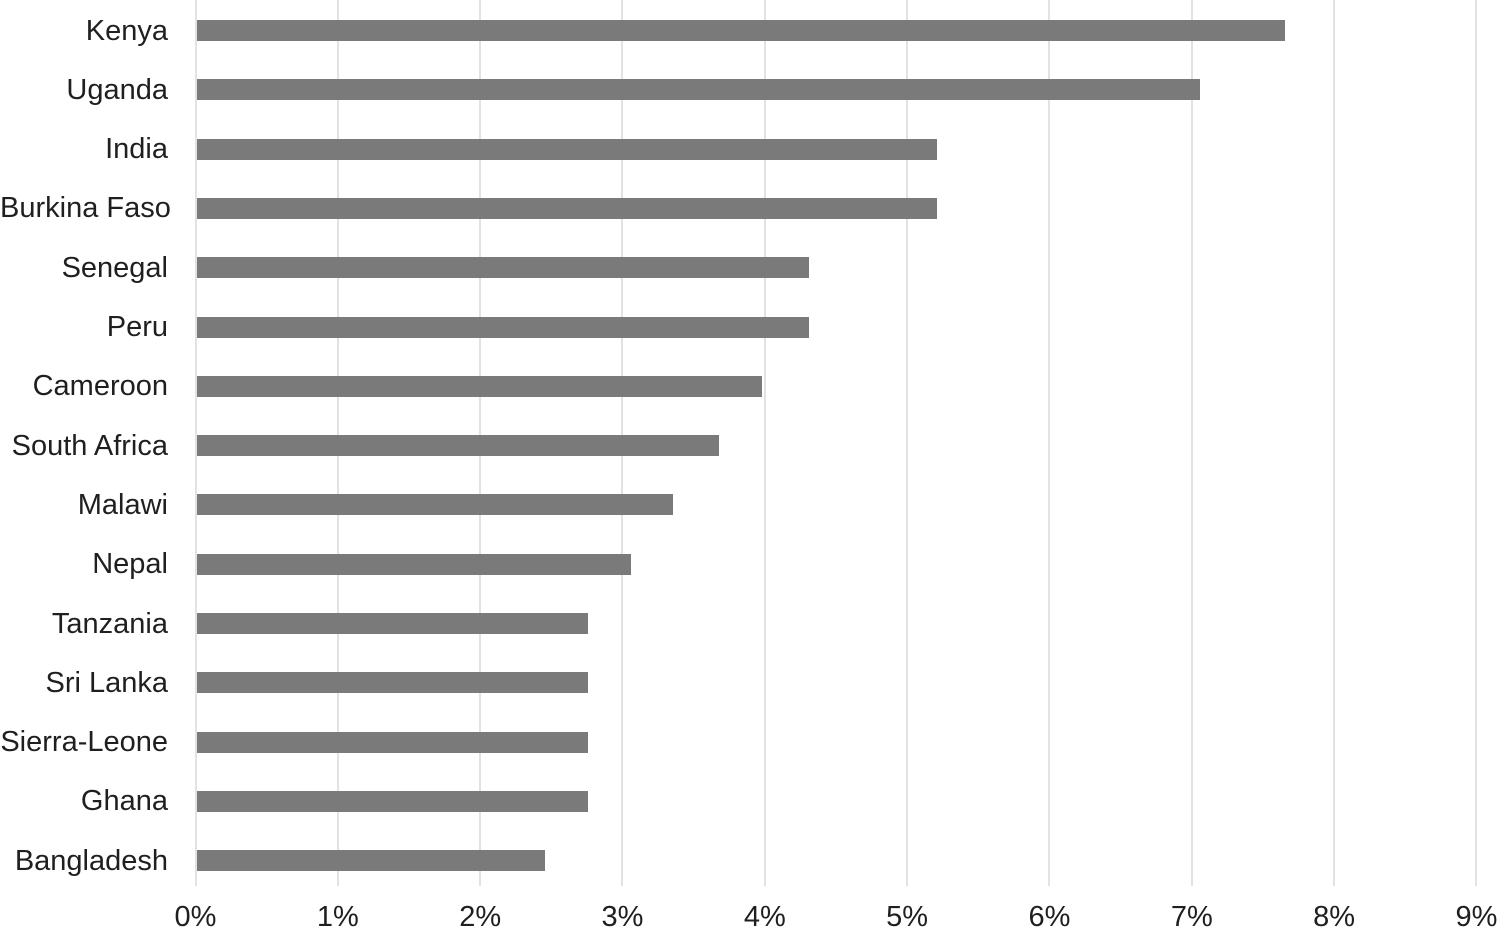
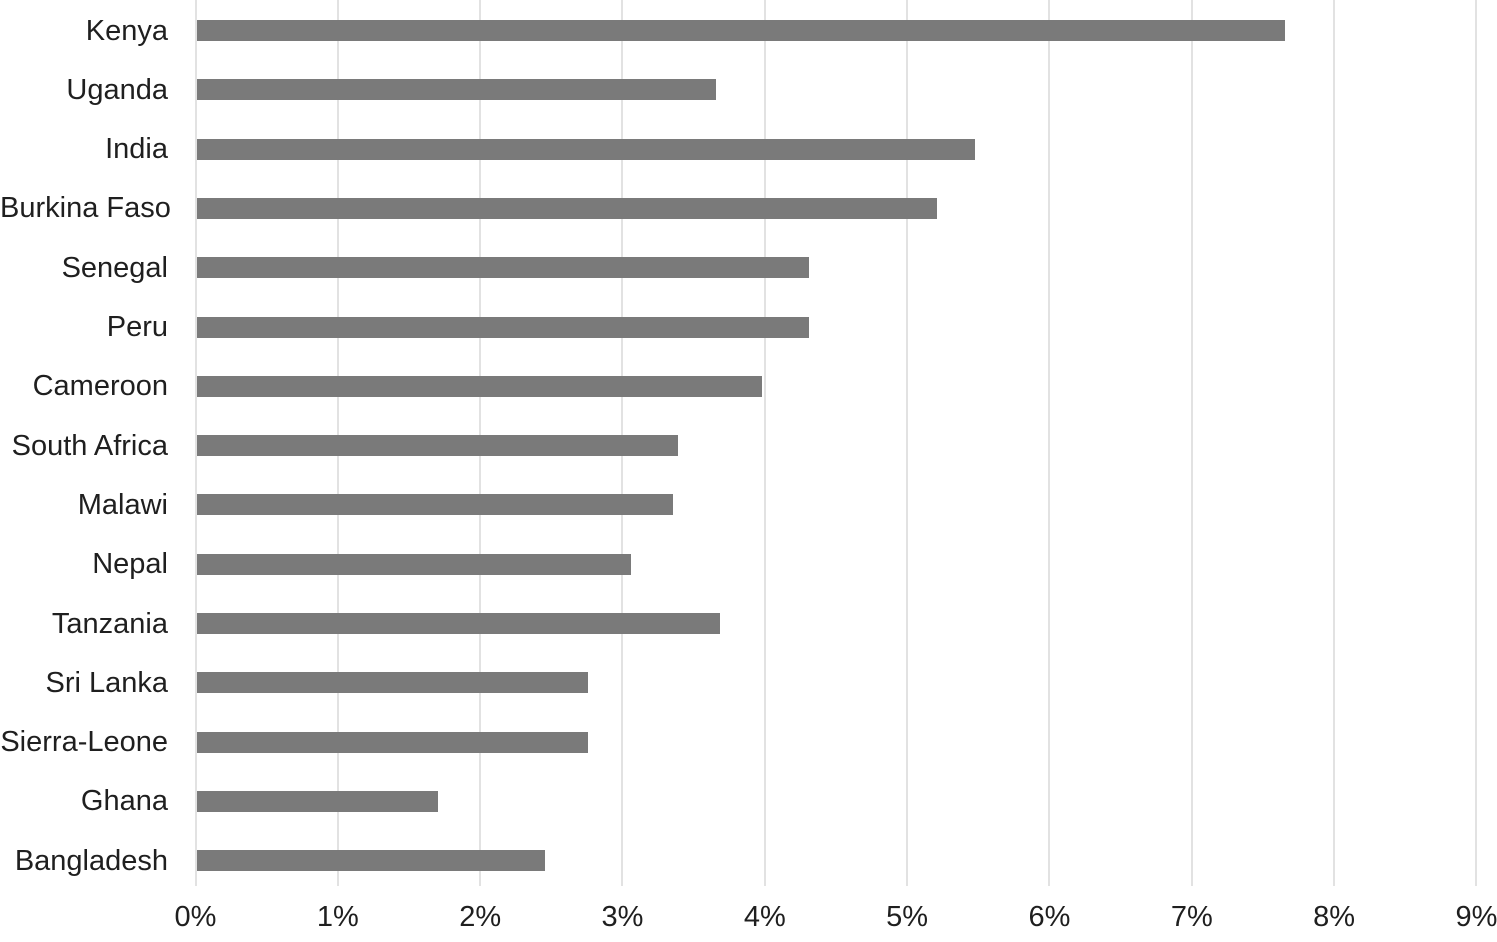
Uganda: 7.05% -> 3.65%
India: 5.20% -> 5.47%
South Africa: 3.67% -> 3.38%
Tanzania: 2.75% -> 3.68%
Ghana: 2.75% -> 1.70%
